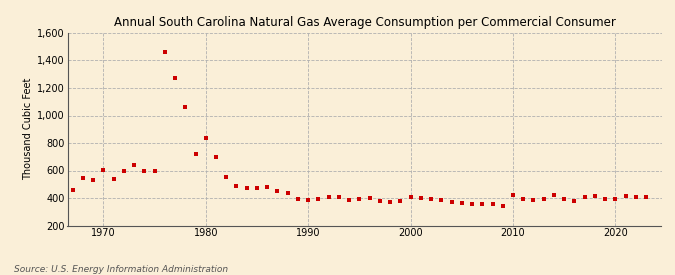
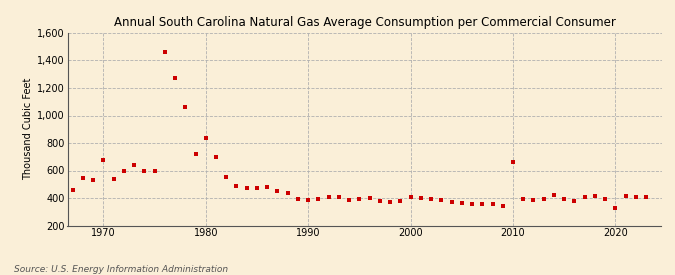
1970: 600 -> 680
2010: 420 -> 660
2020: 390 -> 330
